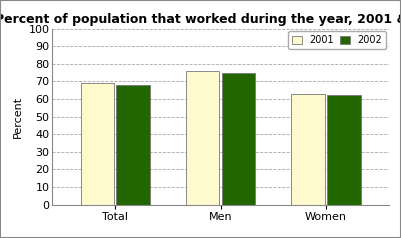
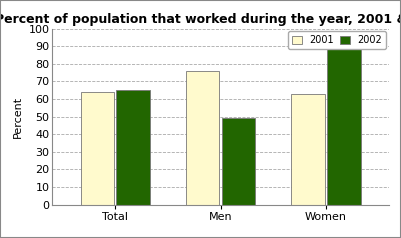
2001/Total: 69 -> 64
2002/Total: 68 -> 65
2002/Men: 75 -> 49
2002/Women: 62 -> 89
